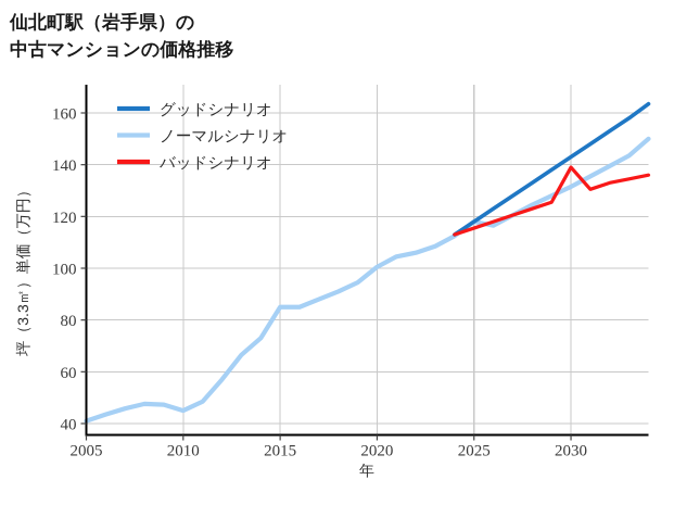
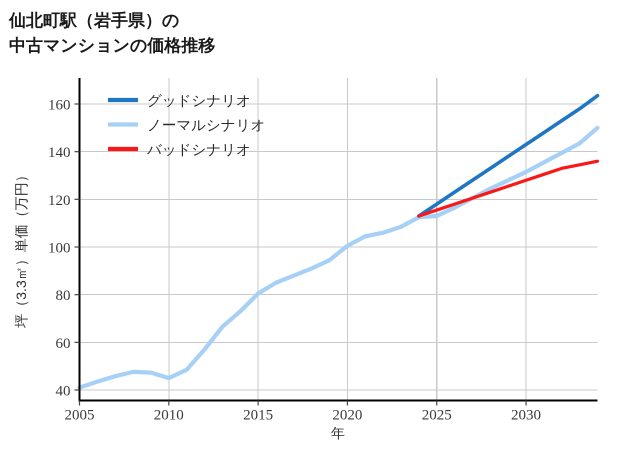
ノーマルシナリオ/2015: 85 -> 80
ノーマルシナリオ/2025: 118 -> 113
バッドシナリオ/2030: 139 -> 128
